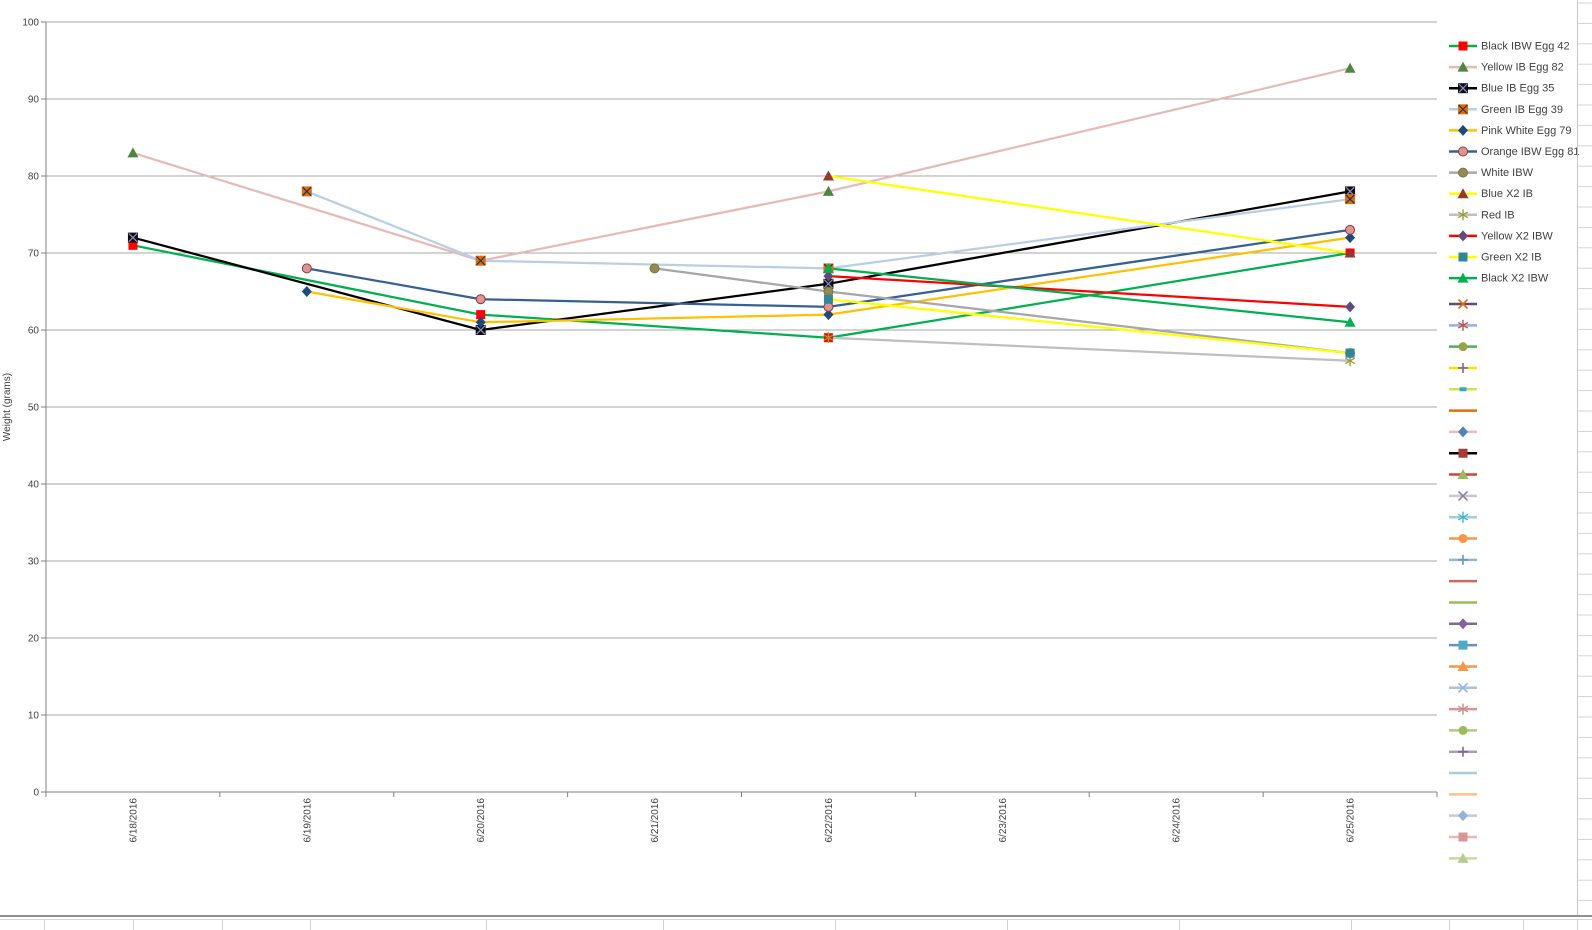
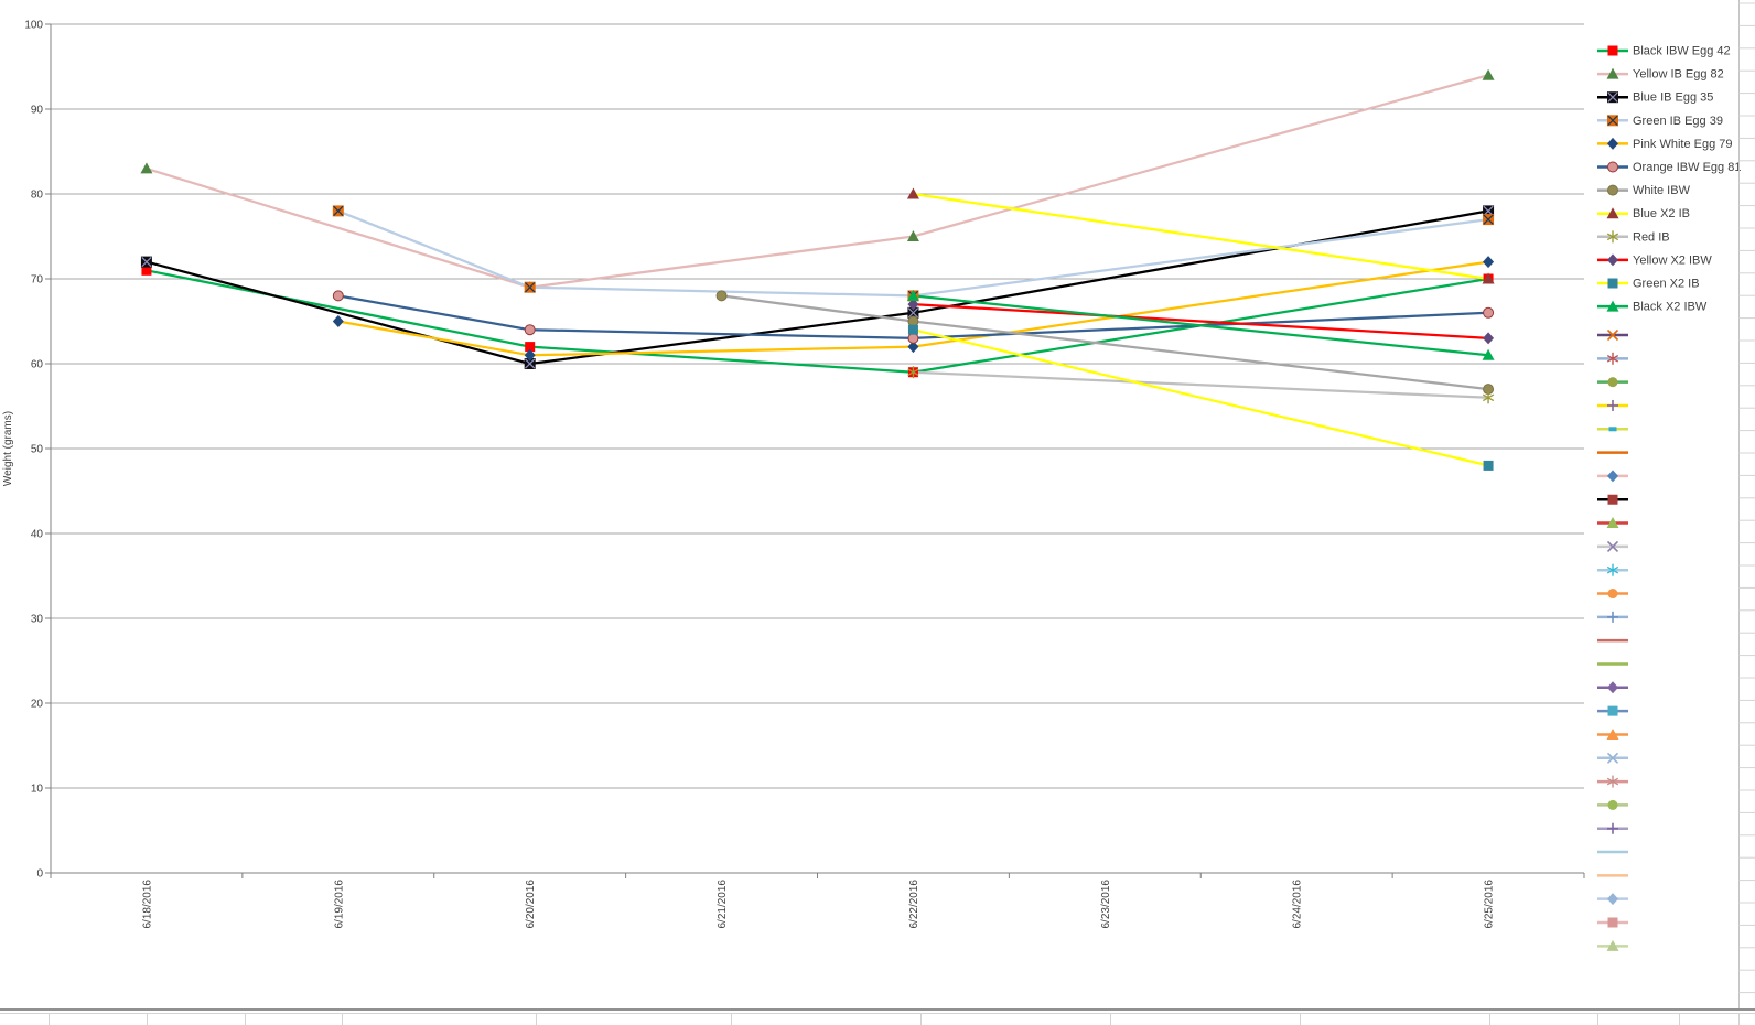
Yellow IB Egg 82/6/22/2016: 78 -> 75
Orange IBW Egg 81/6/25/2016: 73 -> 66
Green X2 IB/6/25/2016: 57 -> 48
